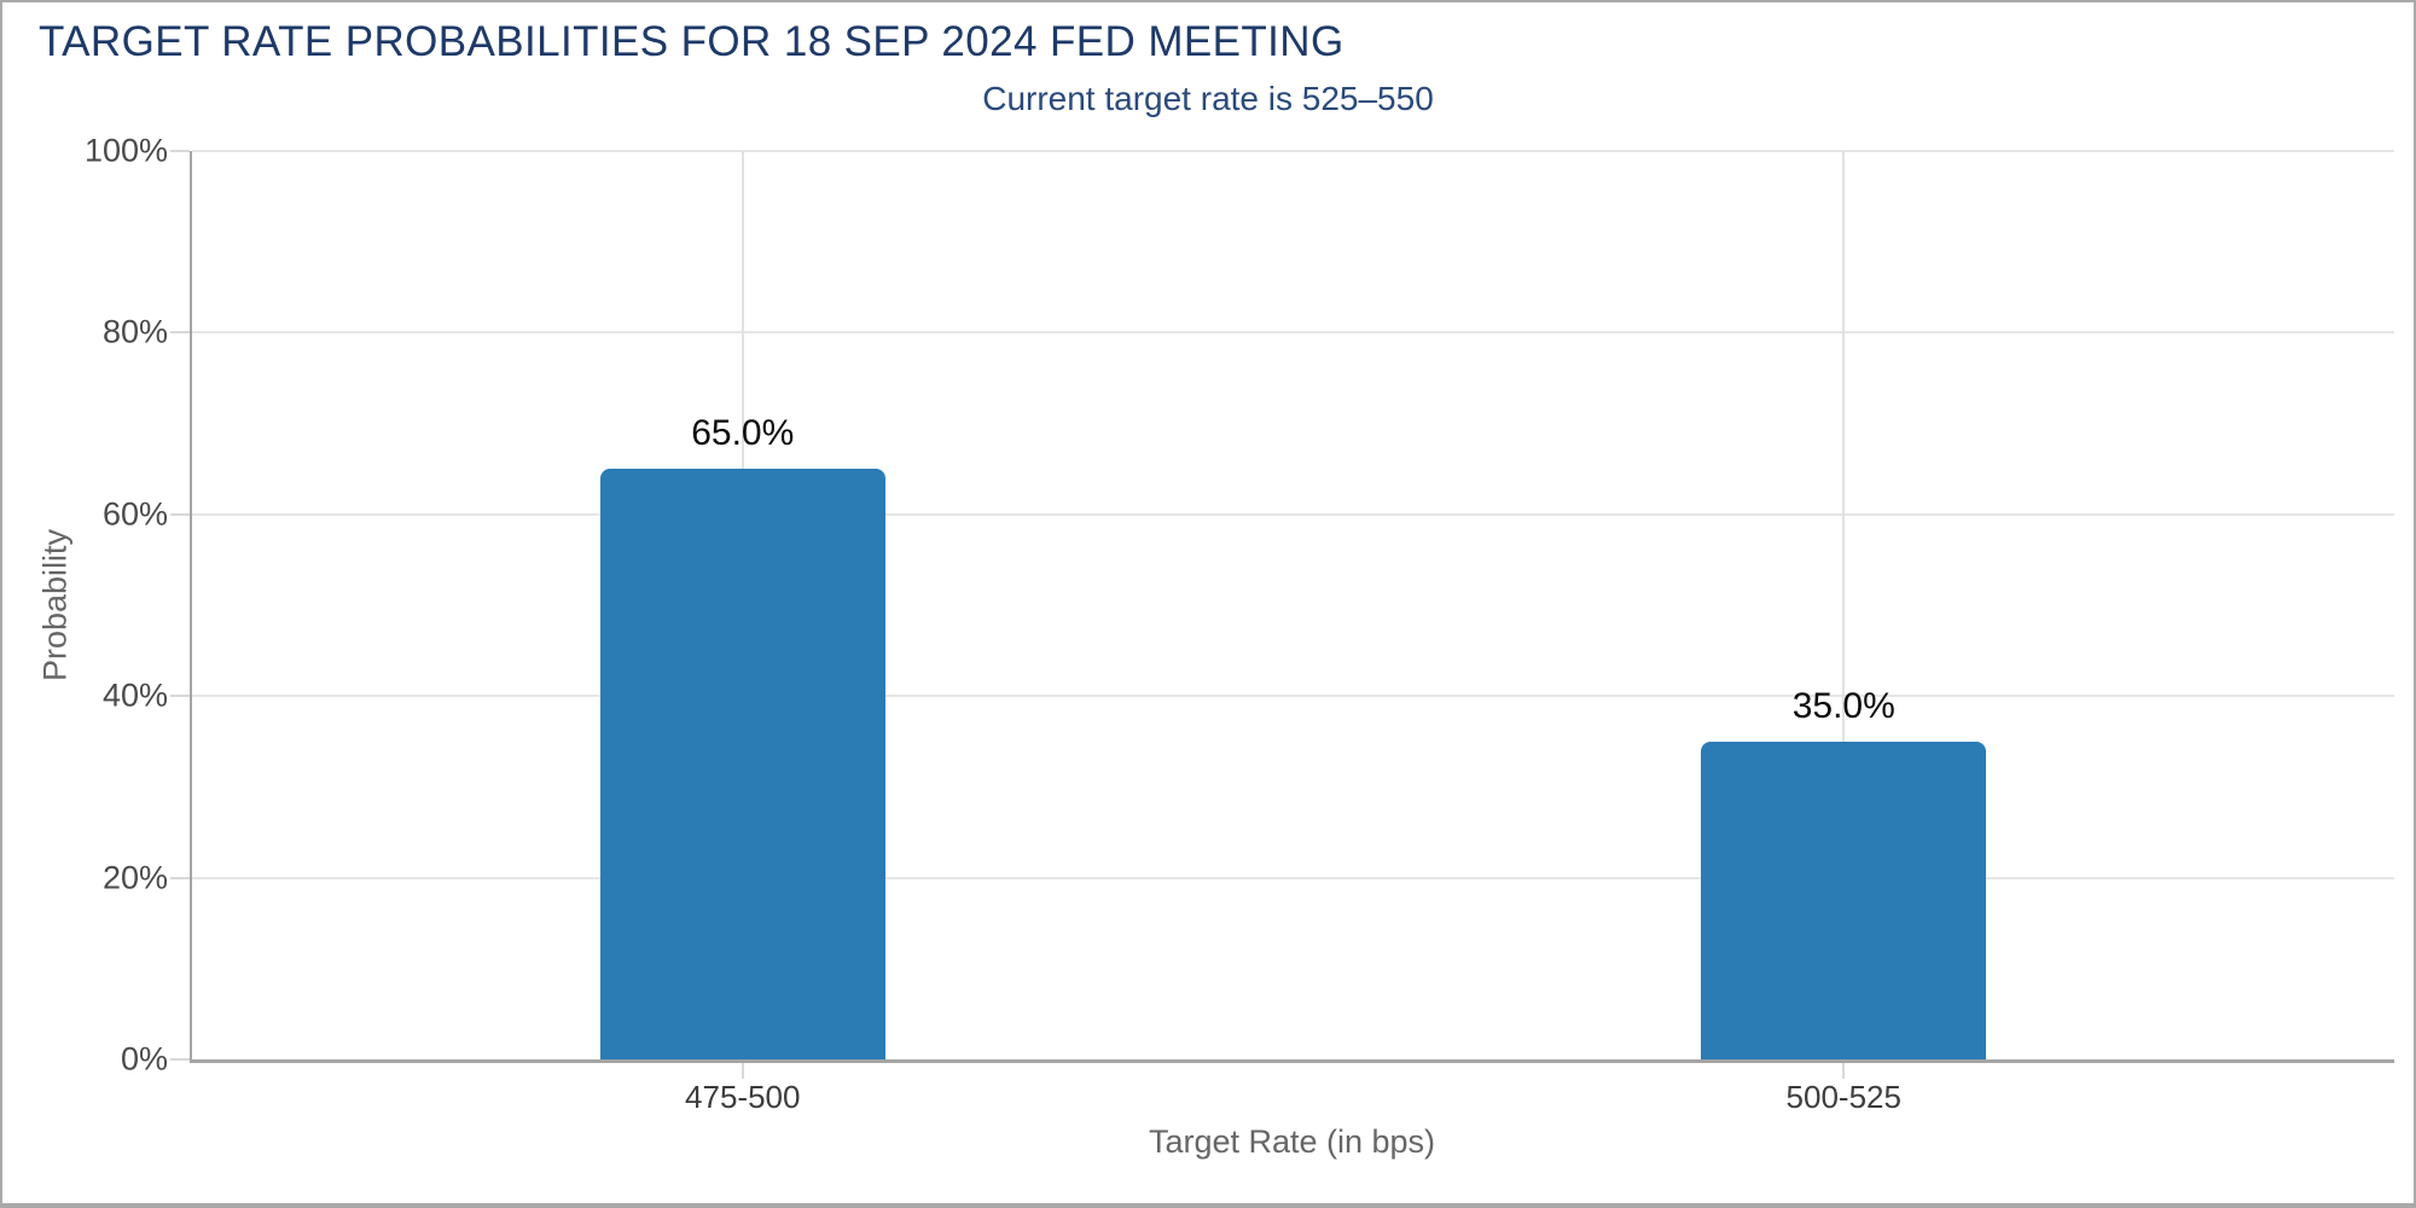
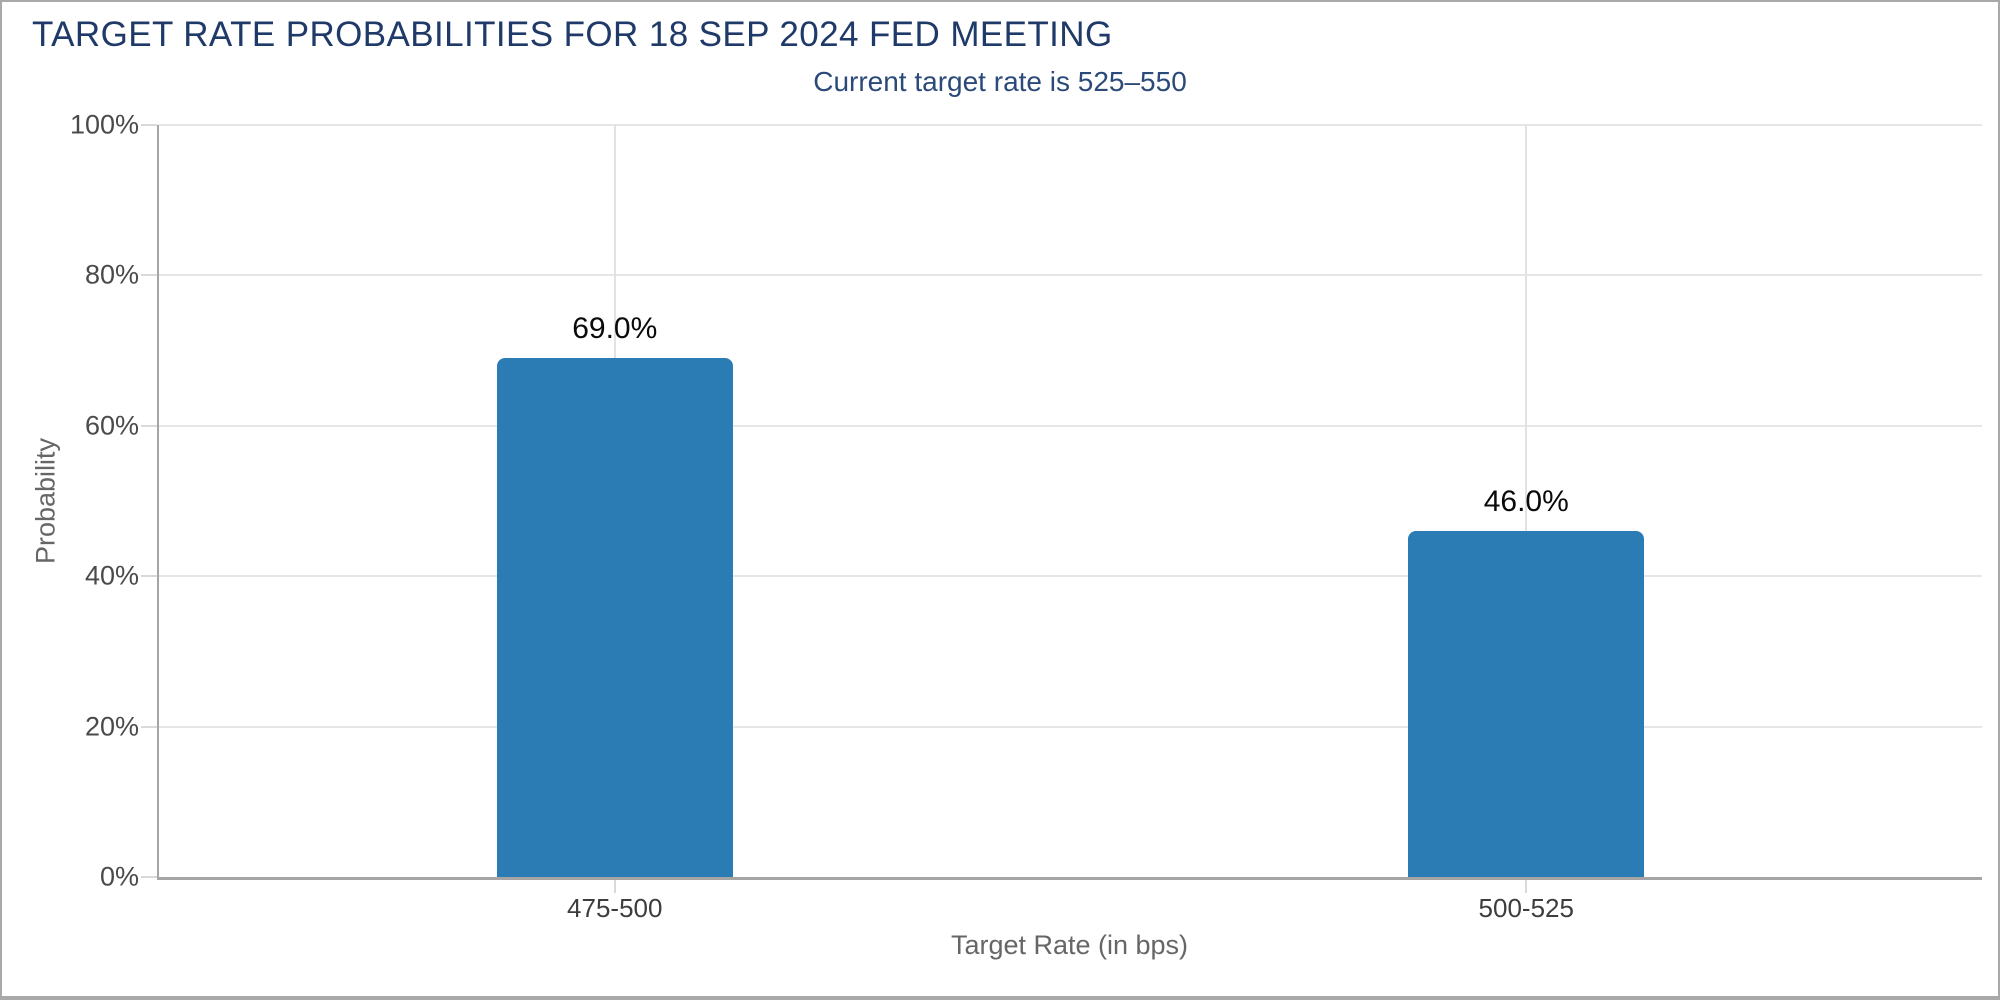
475-500: 65.0% -> 69.0%
500-525: 35.0% -> 46.0%
